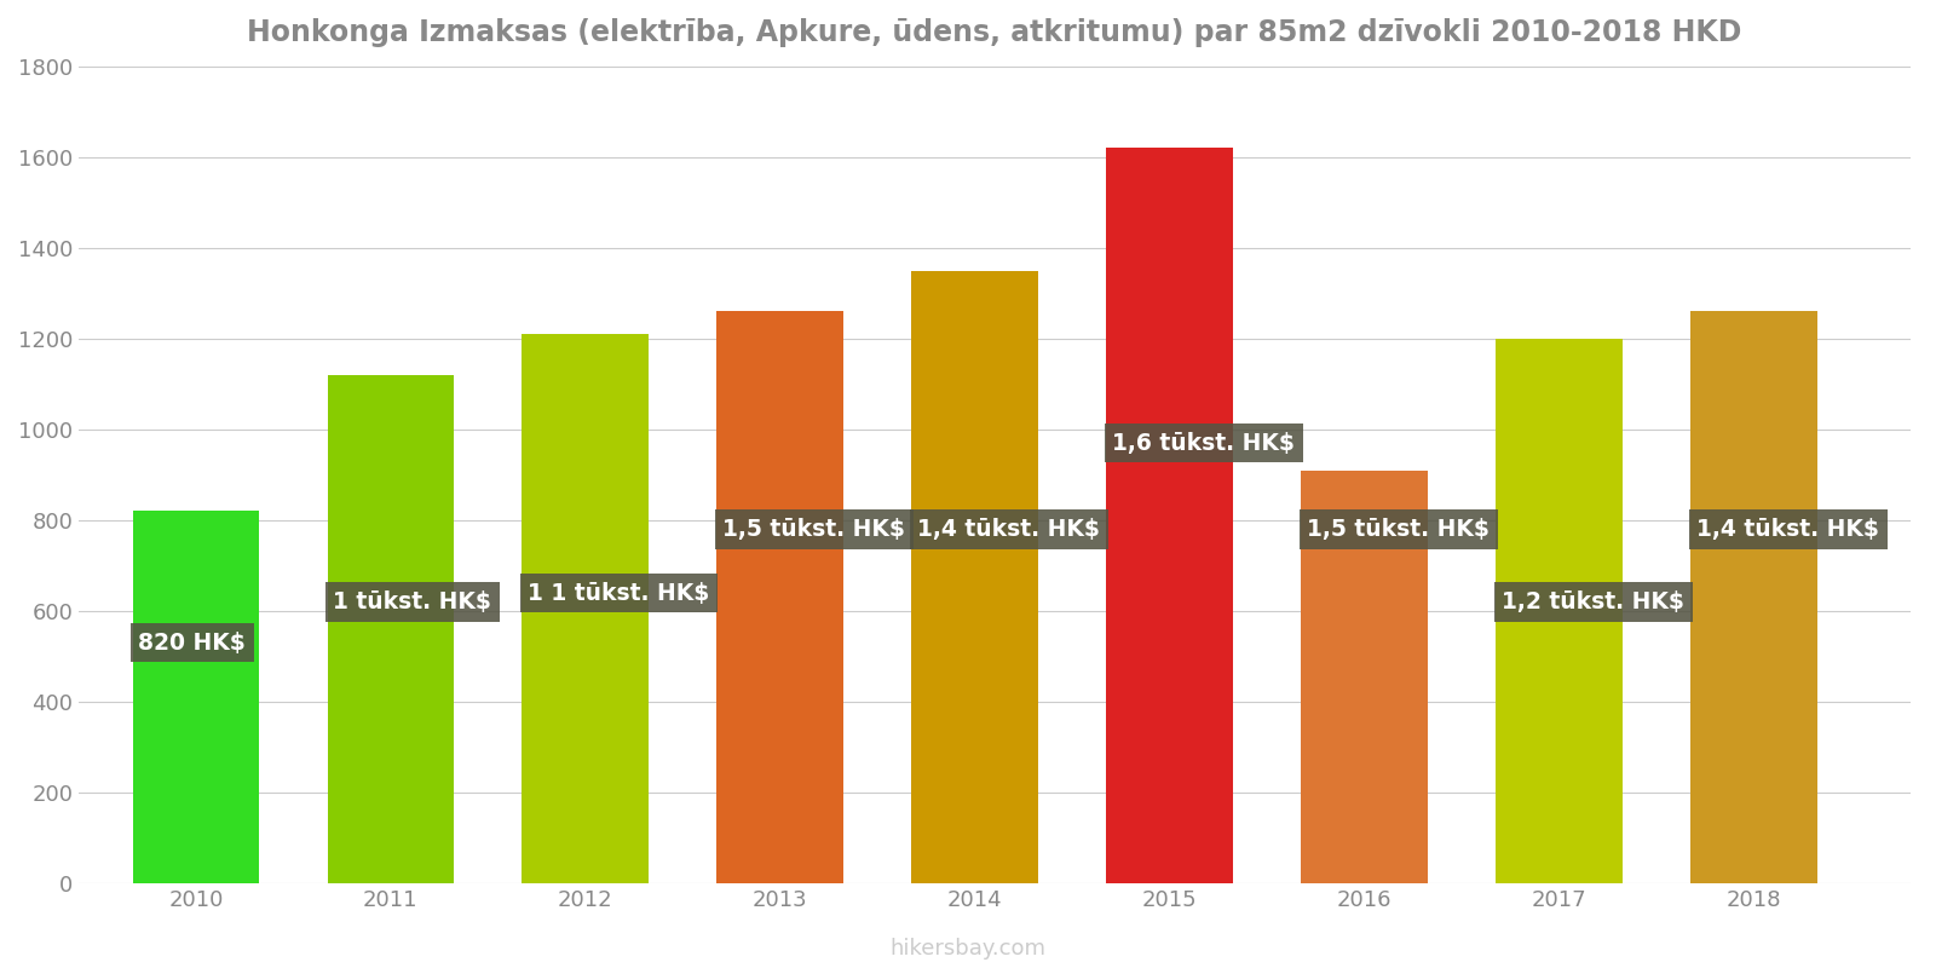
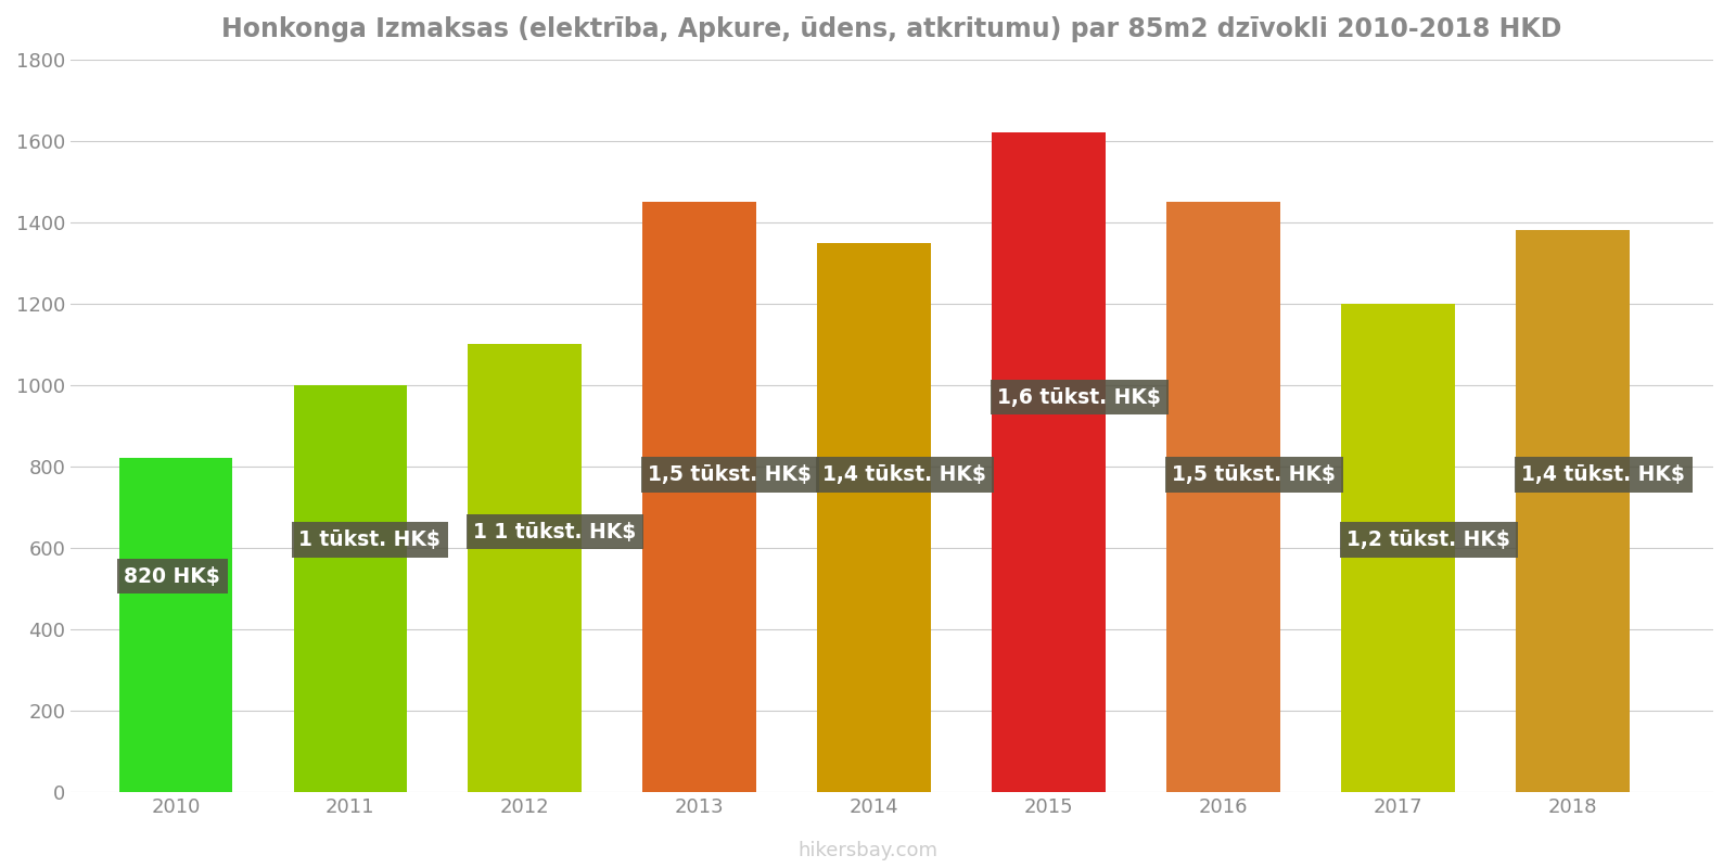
2011: 1120 -> 1000
2012: 1210 -> 1100
2013: 1260 -> 1450
2016: 910 -> 1450
2018: 1260 -> 1380
